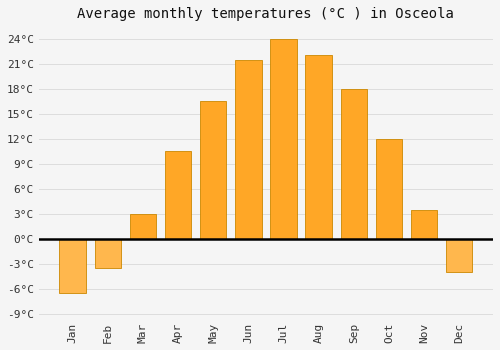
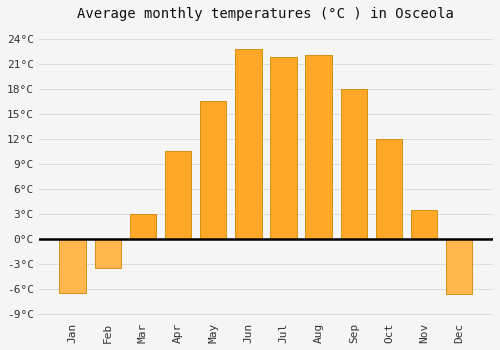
Jun: 21.5°C -> 22.8°C
Jul: 24.0°C -> 21.8°C
Dec: -4.0°C -> -6.6°C
